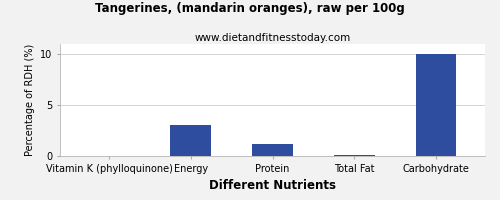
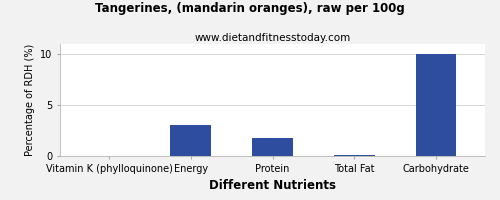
Protein: 1.2 -> 1.8
